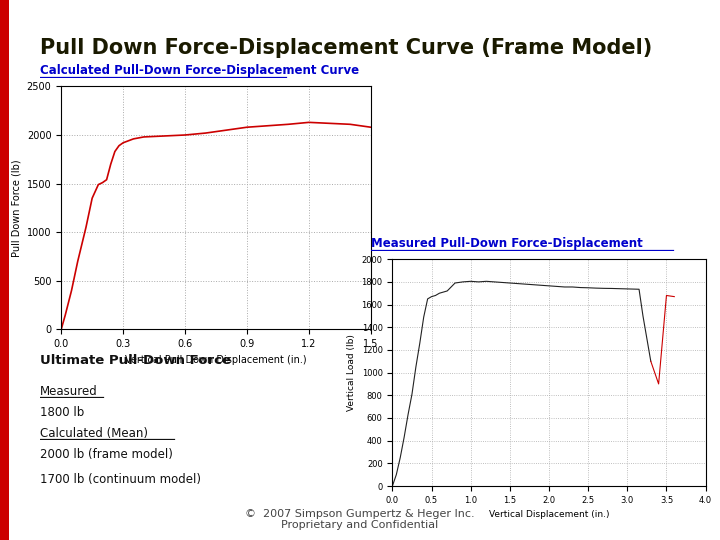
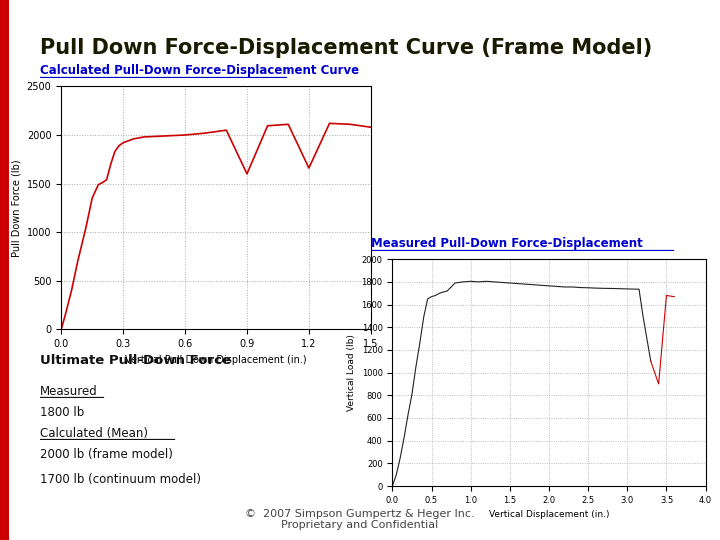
0.9: 2080 -> 1600
1.2: 2130 -> 1660
